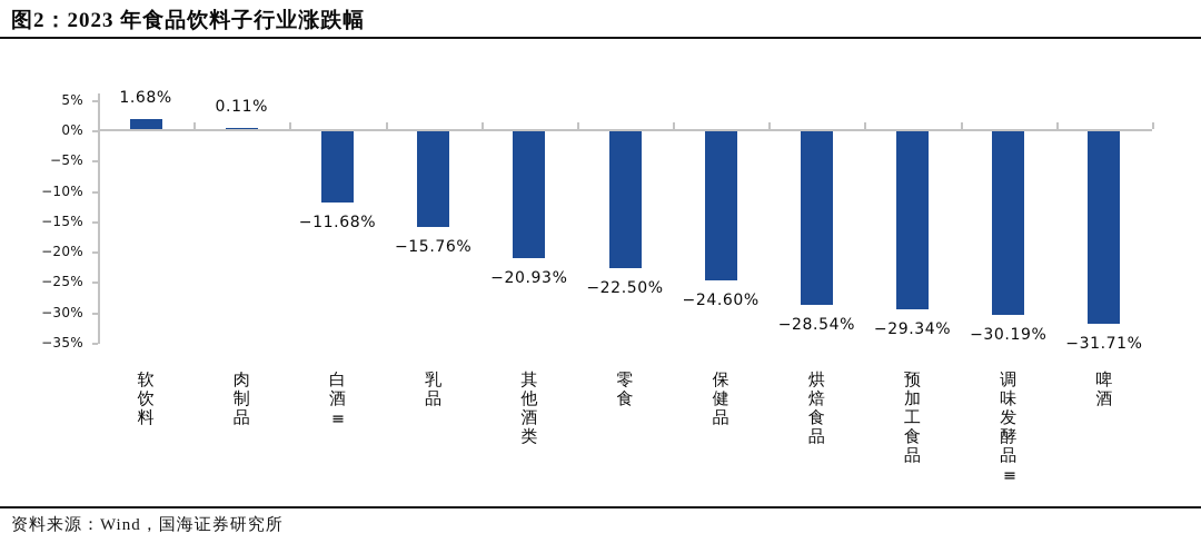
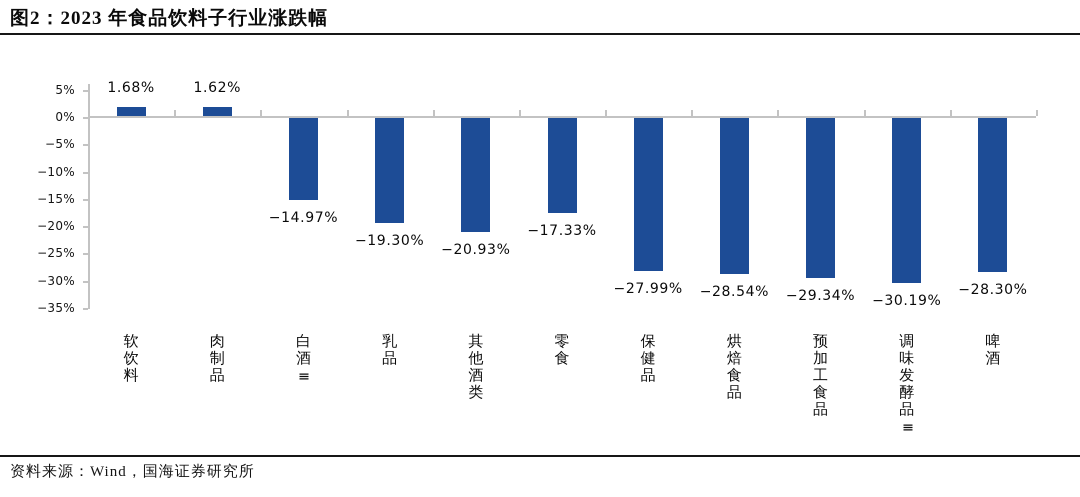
肉制品: 0.11% -> 1.62%
白酒Ⅲ: −11.68% -> −14.97%
乳品: −15.76% -> −19.30%
零食: −22.50% -> −17.33%
保健品: −24.60% -> −27.99%
啤酒: −31.71% -> −28.30%
